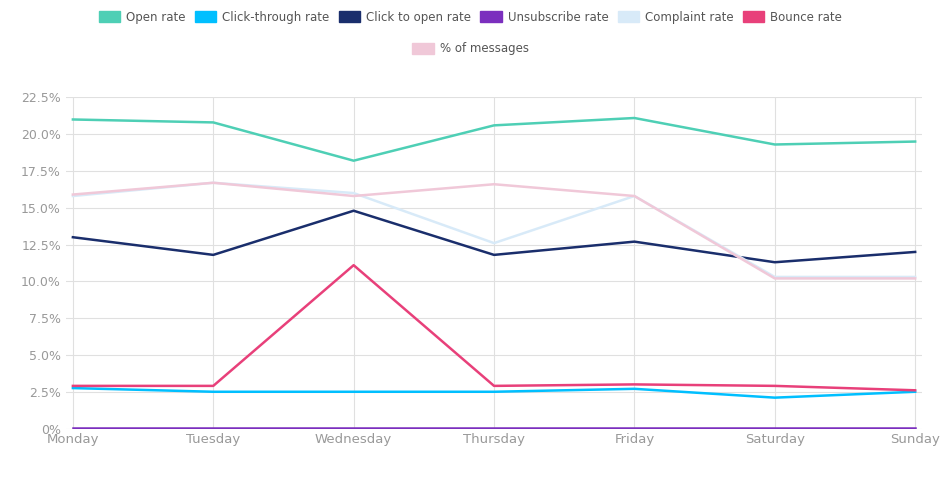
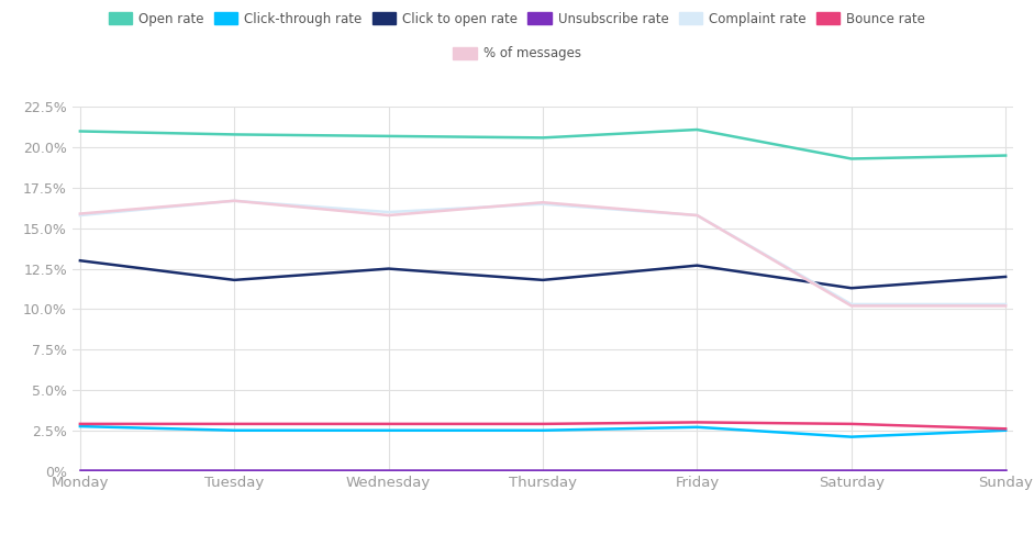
Open rate/Wednesday: 18.2% -> 20.7%
Click to open rate/Wednesday: 14.8% -> 12.5%
Bounce rate/Wednesday: 11.1% -> 2.9%
Complaint rate/Thursday: 12.6% -> 16.5%
